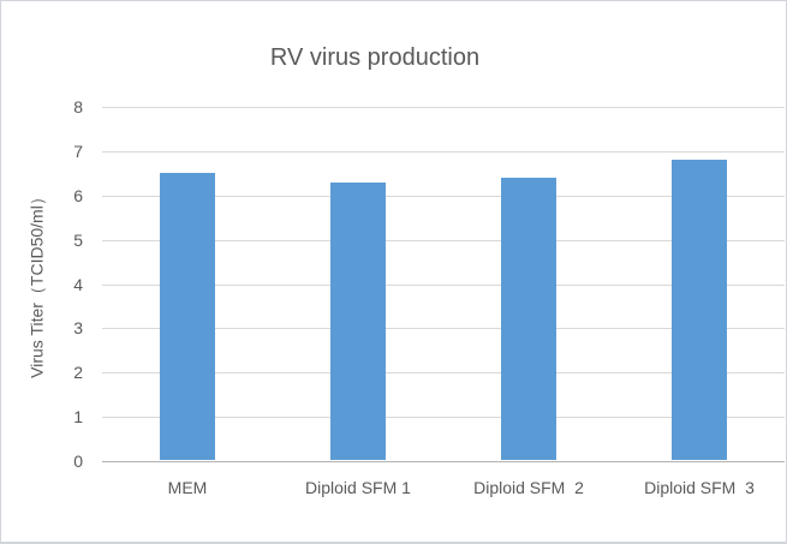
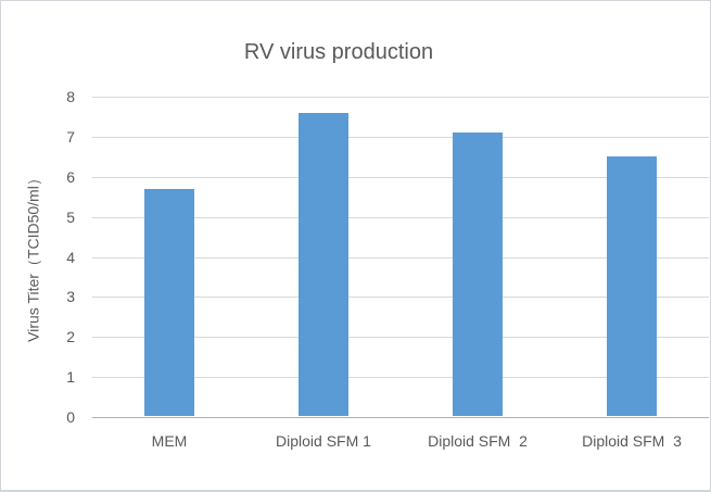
MEM: 6.5 -> 5.7
Diploid SFM 1: 6.3 -> 7.6
Diploid SFM 2: 6.4 -> 7.1
Diploid SFM 3: 6.8 -> 6.5
